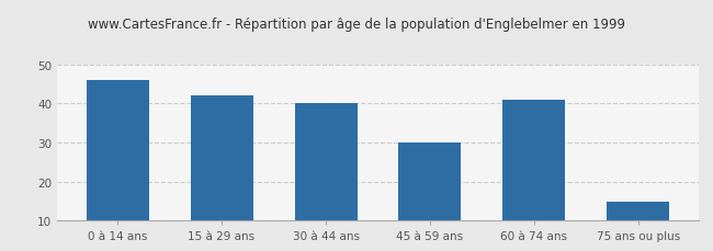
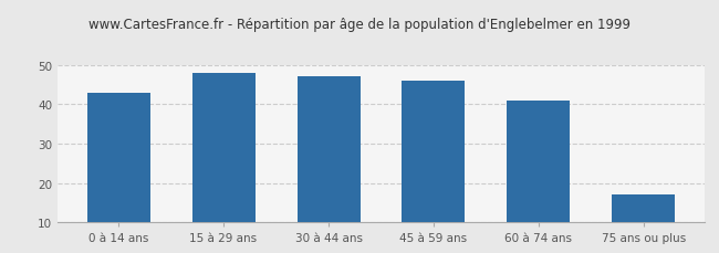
0 à 14 ans: 46 -> 43
15 à 29 ans: 42 -> 48
30 à 44 ans: 40 -> 47
45 à 59 ans: 30 -> 46
75 ans ou plus: 15 -> 17
